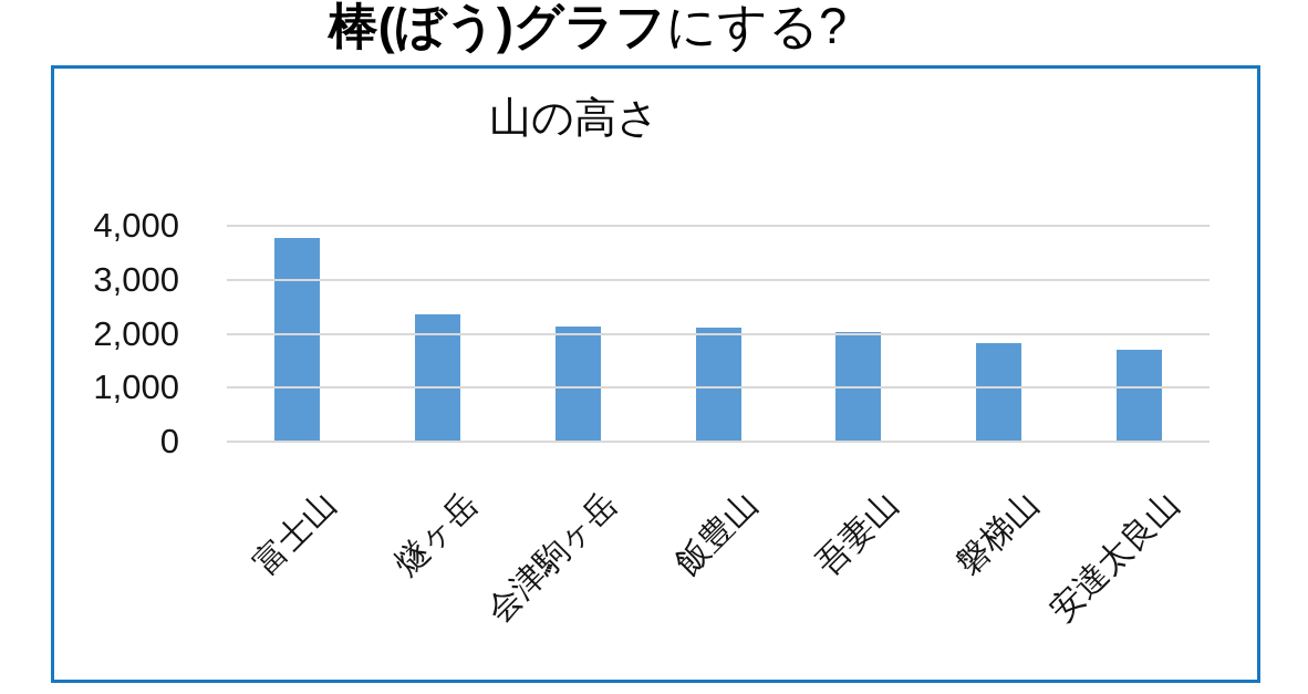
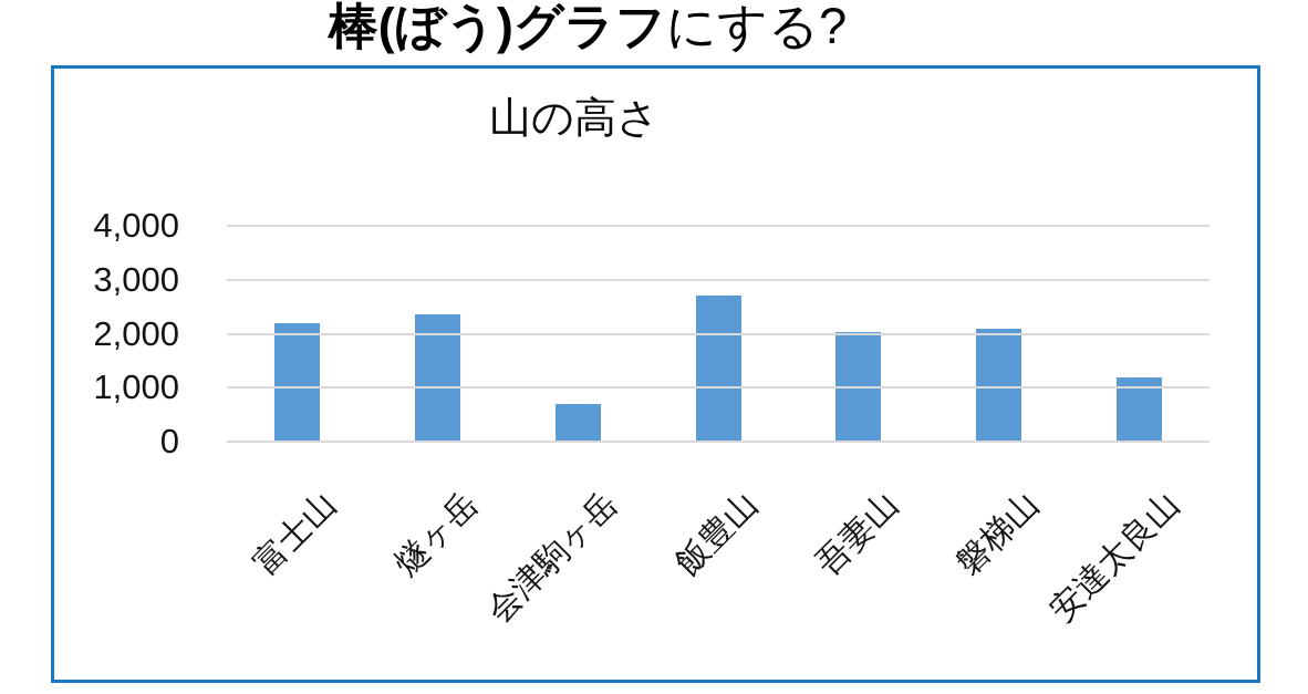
富士山: 3800 -> 2200
会津駒ヶ岳: 2100 -> 700
飯豊山: 2100 -> 2700
磐梯山: 1800 -> 2100
安達太良山: 1700 -> 1200
